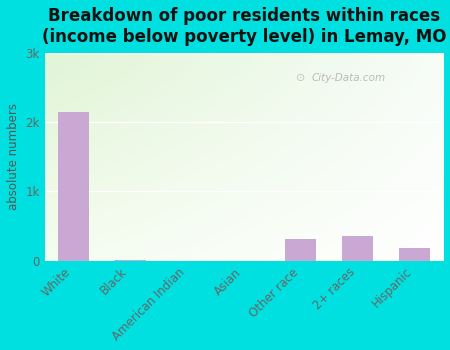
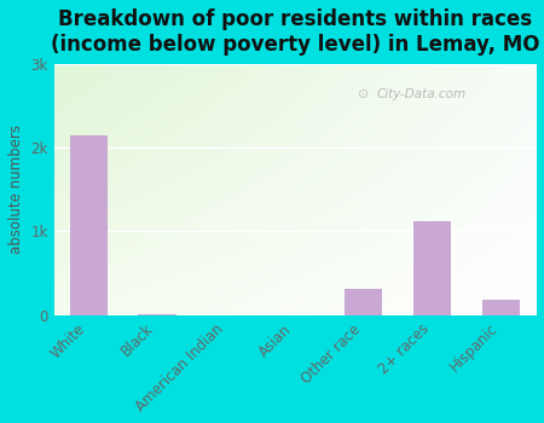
2+ races: 0.36k -> 1.12k
